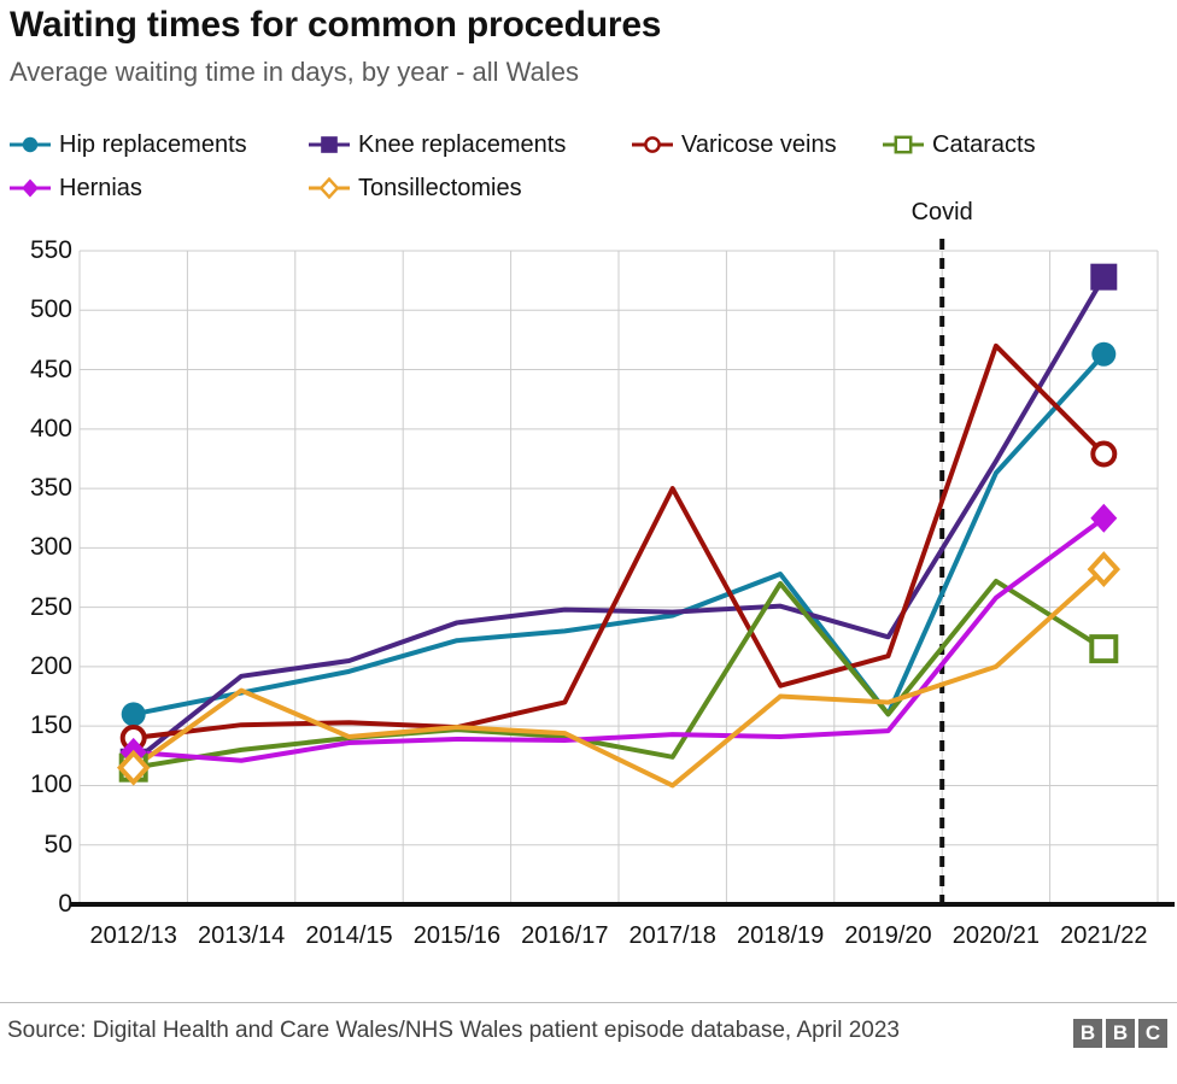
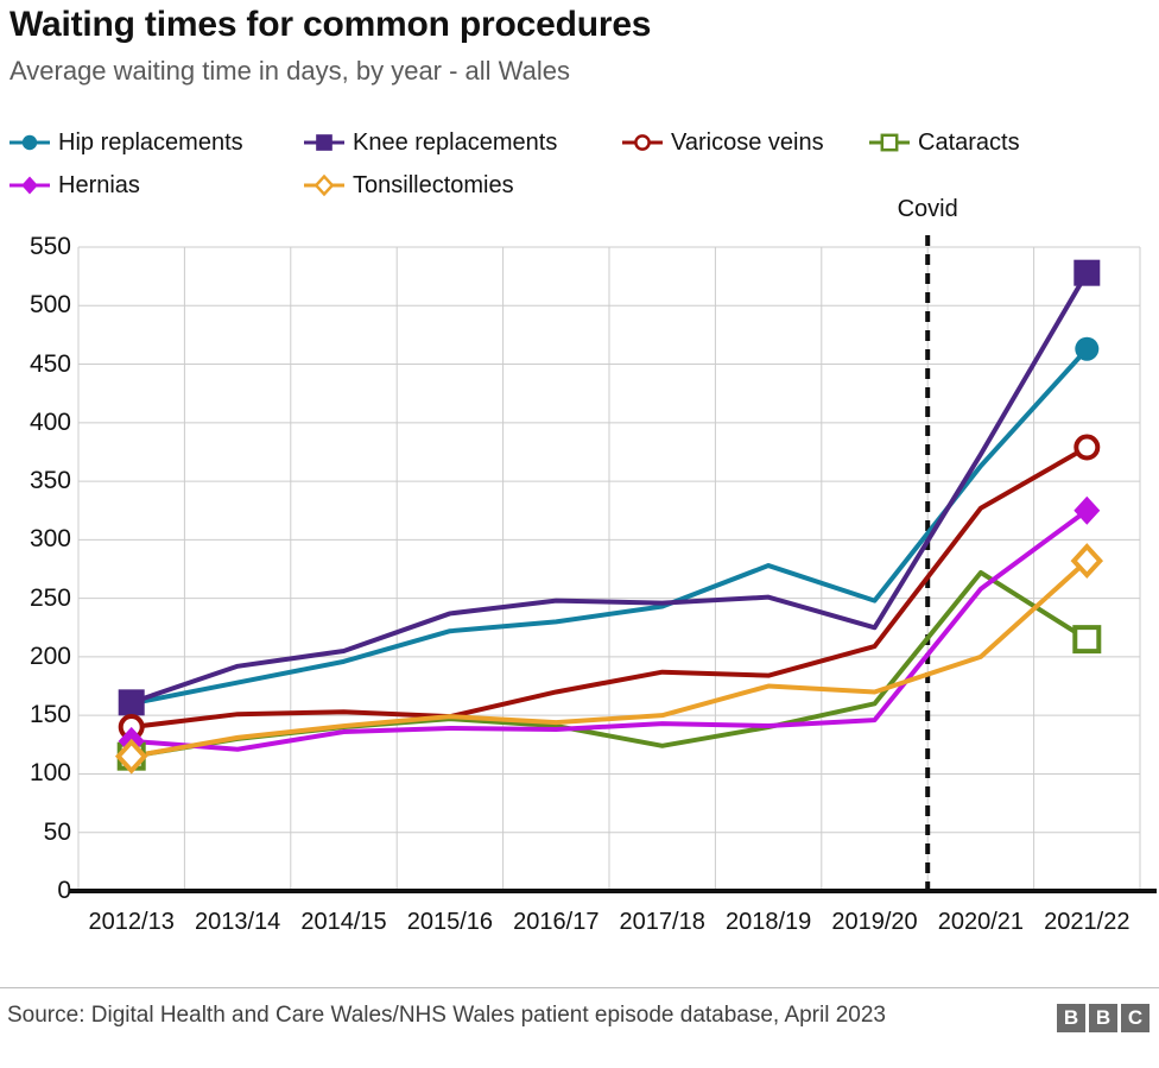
Knee replacements/2012/13: 120 -> 160
Tonsillectomies/2013/14: 180 -> 130
Varicose veins/2017/18: 350 -> 190
Tonsillectomies/2017/18: 100 -> 150
Cataracts/2018/19: 270 -> 140
Hip replacements/2019/20: 160 -> 250
Varicose veins/2020/21: 470 -> 330
